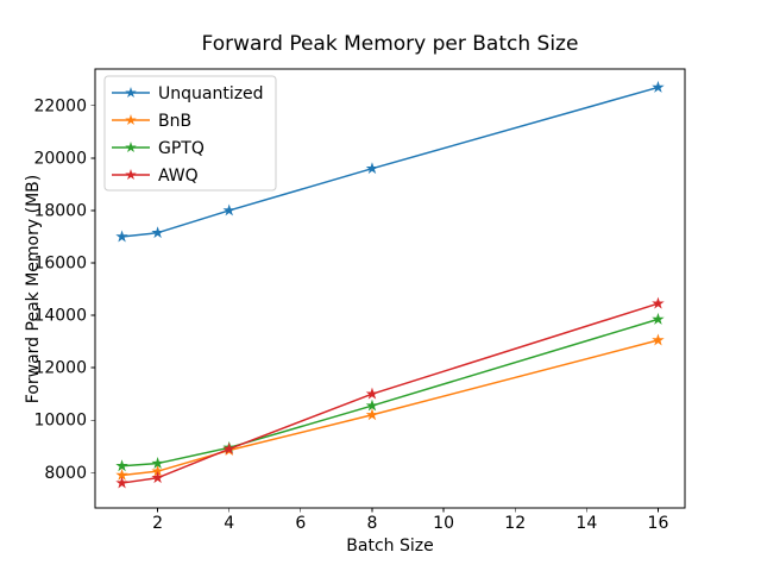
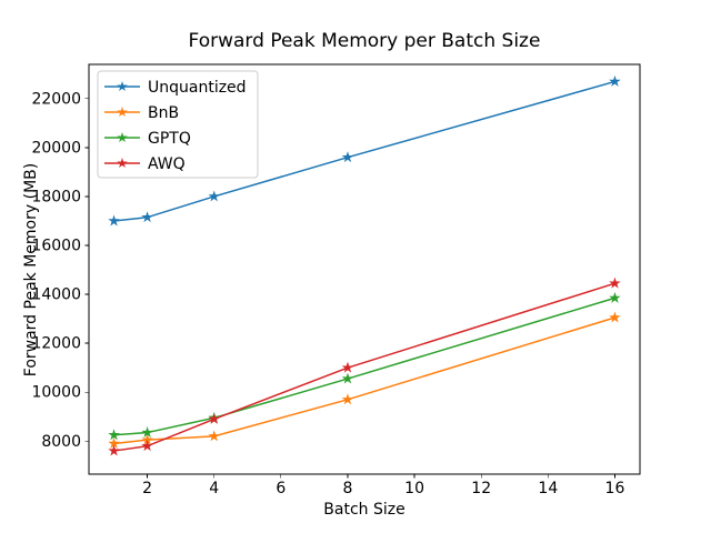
BnB/4: 8800 -> 8200
BnB/8: 10200 -> 9700
